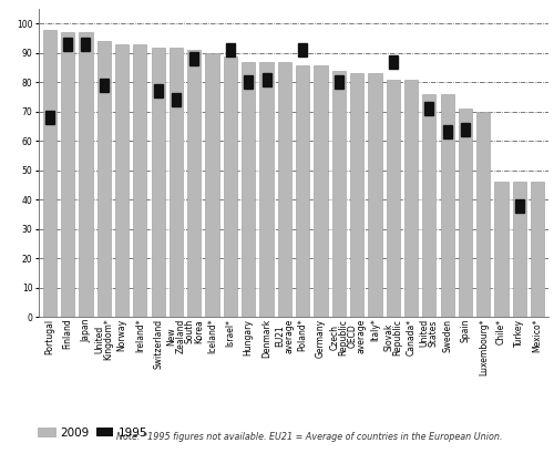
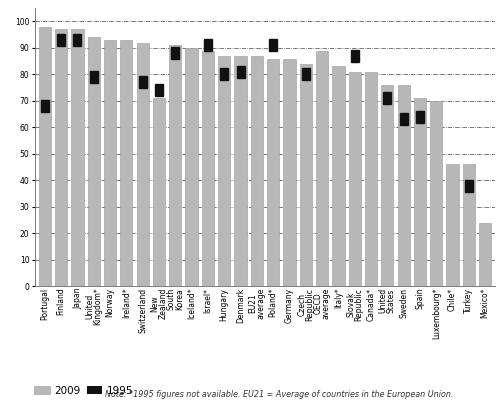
New Zealand: 92 -> 71
OECD average: 83 -> 89
Mexico*: 46 -> 24
